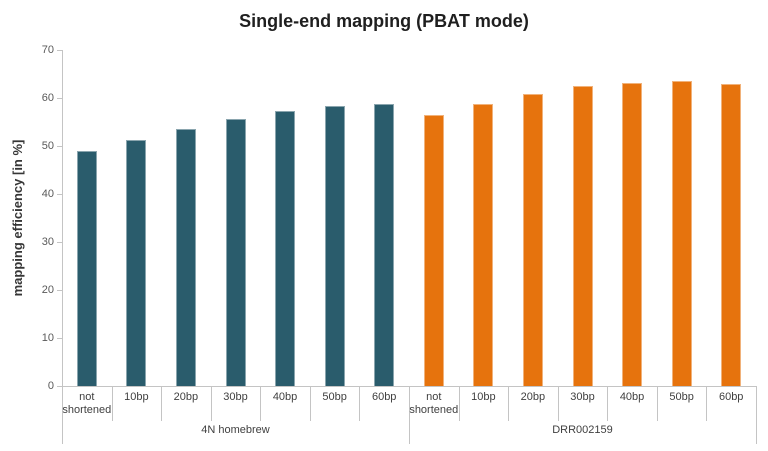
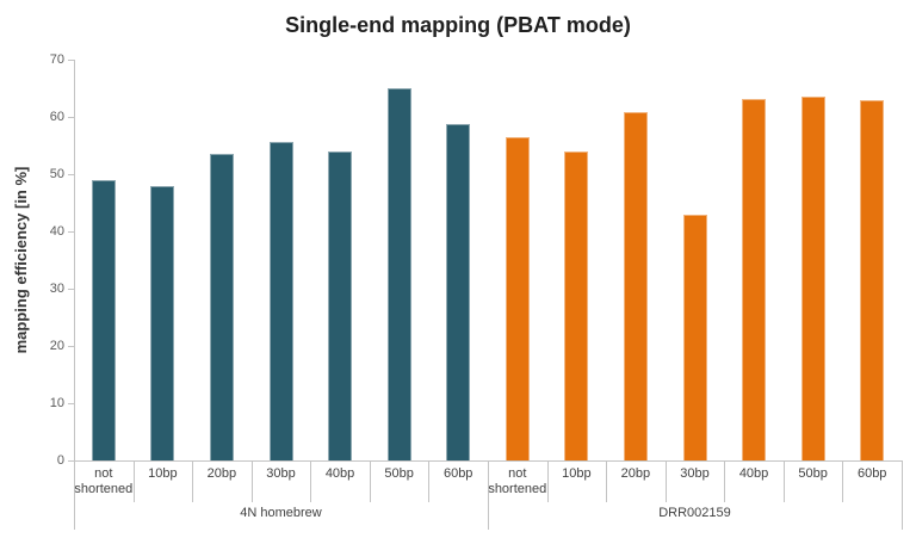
4N homebrew/10bp: 51 -> 48
DRR002159/10bp: 59 -> 54
DRR002159/30bp: 62 -> 43
4N homebrew/40bp: 57 -> 54
4N homebrew/50bp: 58 -> 65
